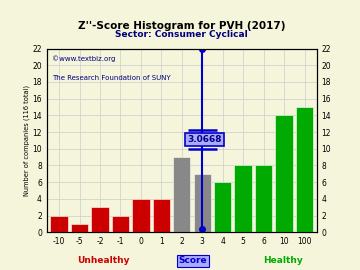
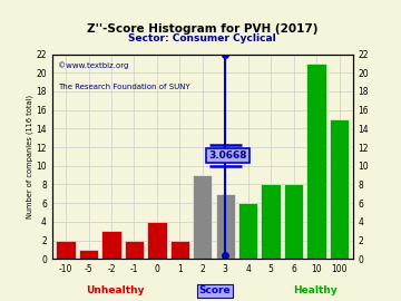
1: 4 -> 2
10: 14 -> 21
